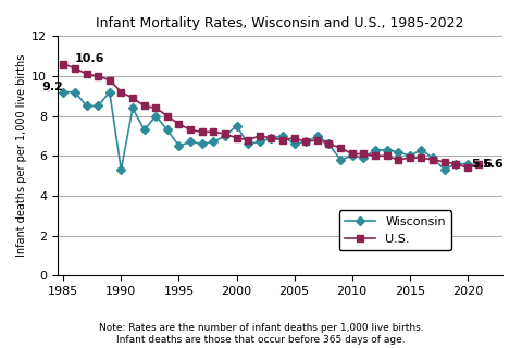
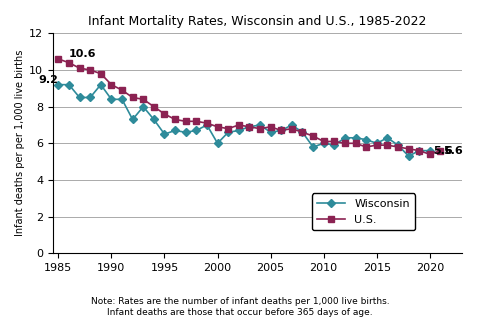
Wisconsin/1990: 5.3 -> 8.4
Wisconsin/2000: 7.5 -> 6.0
